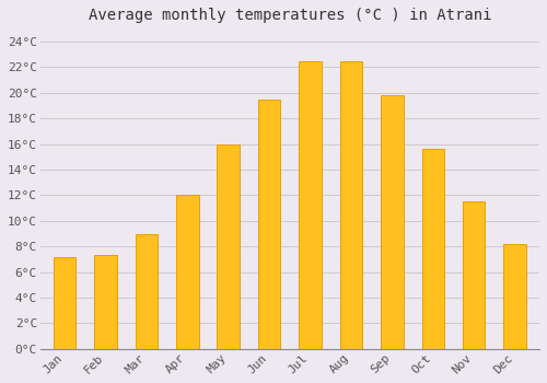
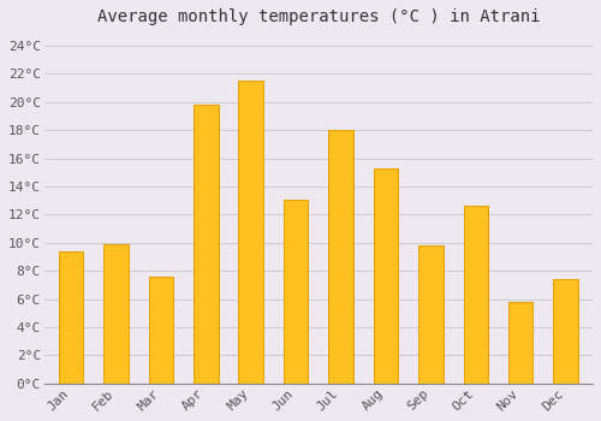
Jan: 7.2°C -> 9.4°C
Feb: 7.3°C -> 9.9°C
Mar: 9.0°C -> 7.6°C
Apr: 12.0°C -> 19.8°C
May: 16.0°C -> 21.5°C
Jun: 19.5°C -> 13.1°C
Jul: 22.5°C -> 18.0°C
Aug: 22.5°C -> 15.3°C
Sep: 19.8°C -> 9.8°C
Oct: 15.6°C -> 12.6°C
Nov: 11.5°C -> 5.8°C
Dec: 8.2°C -> 7.4°C
